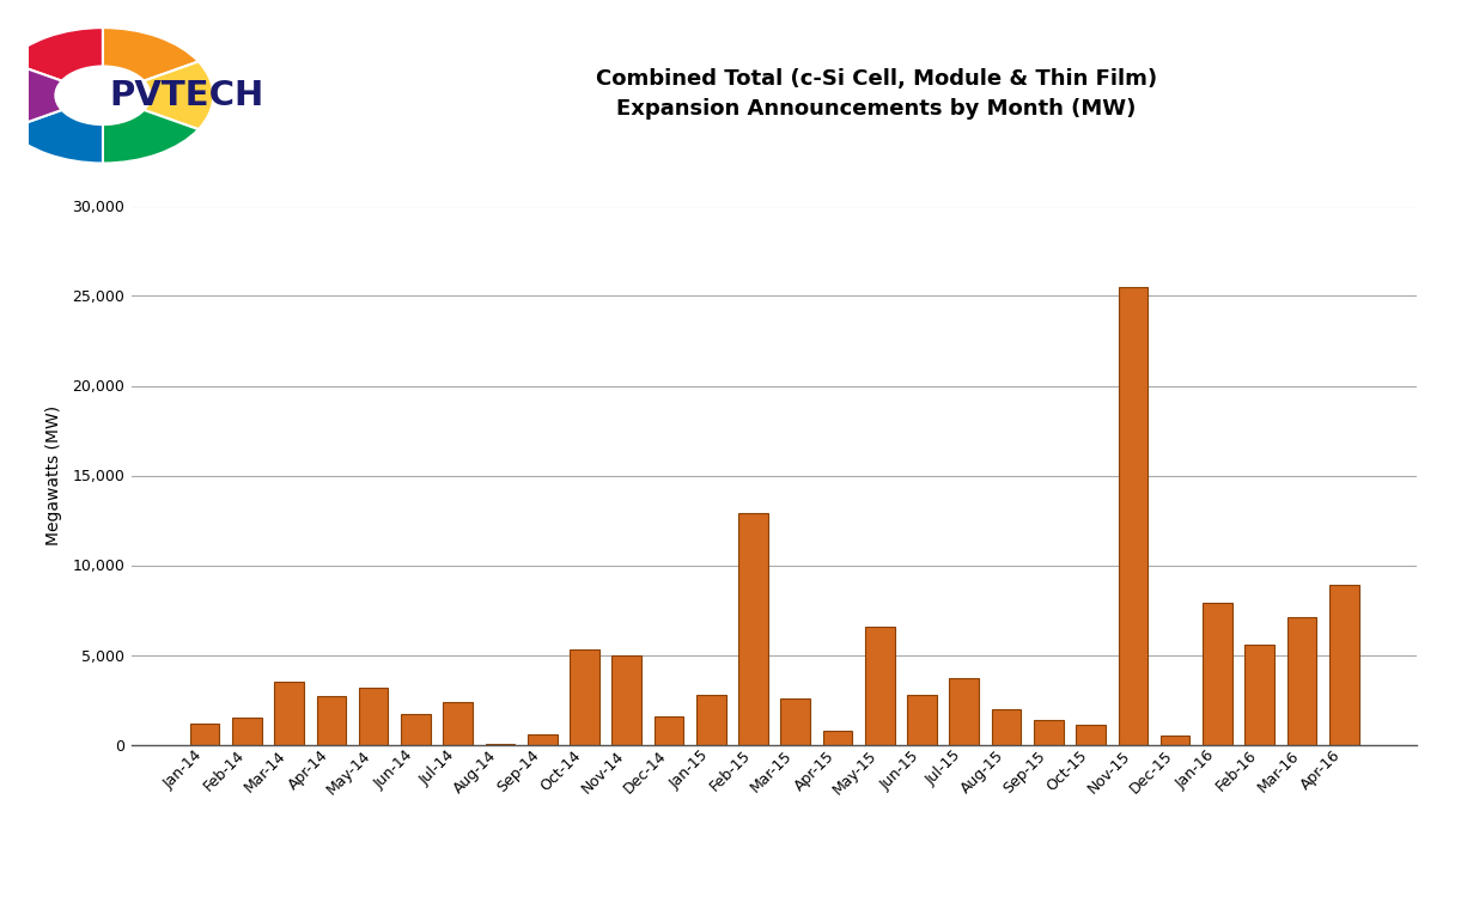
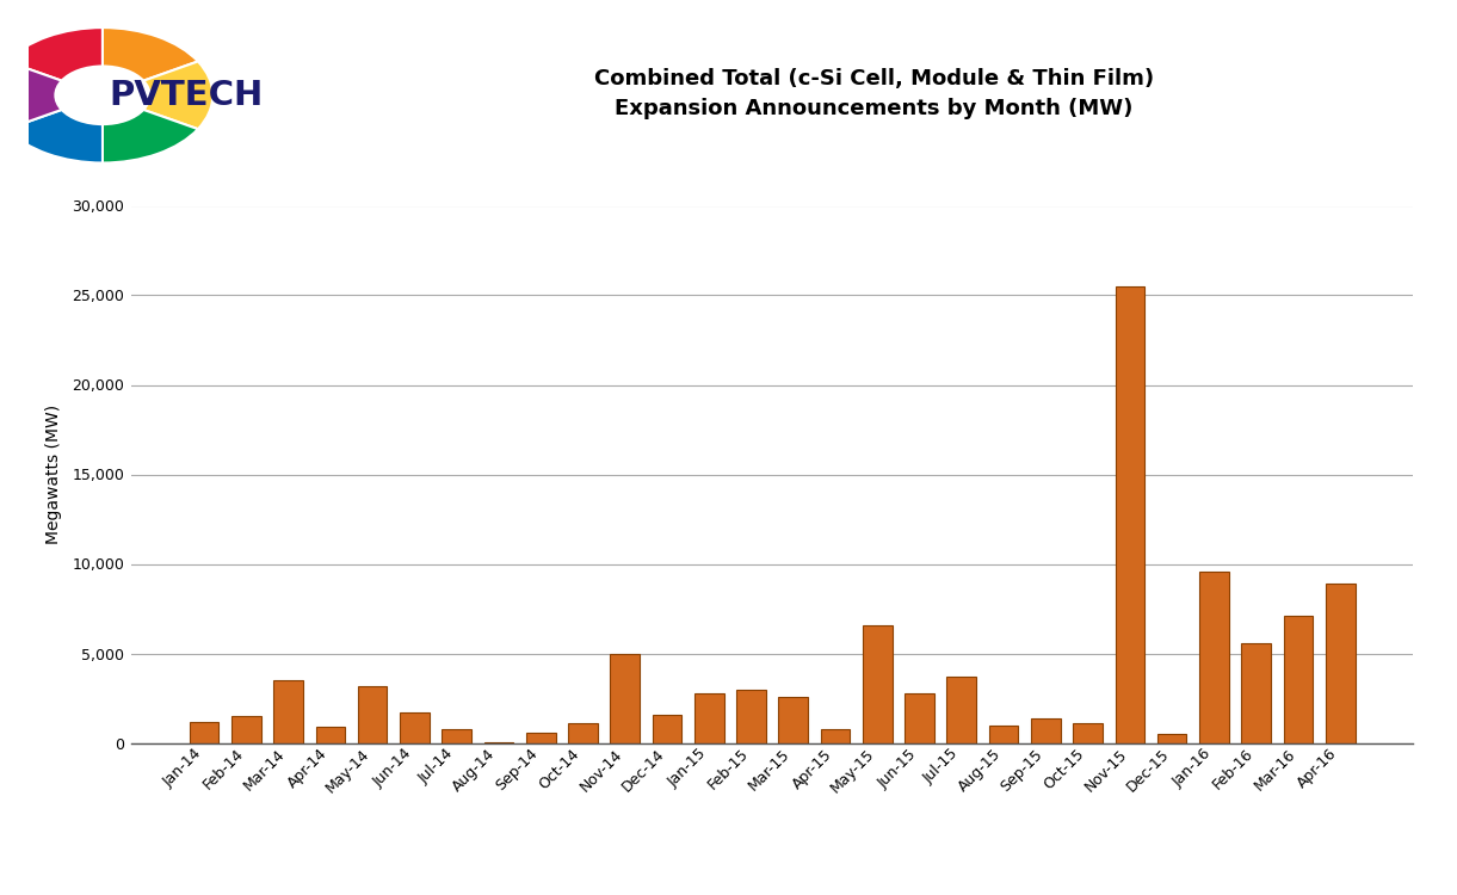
Apr-14: 2,700 -> 900
Jul-14: 2,400 -> 800
Oct-14: 5,300 -> 1,100
Feb-15: 12,900 -> 3,000
Aug-15: 2,000 -> 1,000
Jan-16: 7,900 -> 9,600
